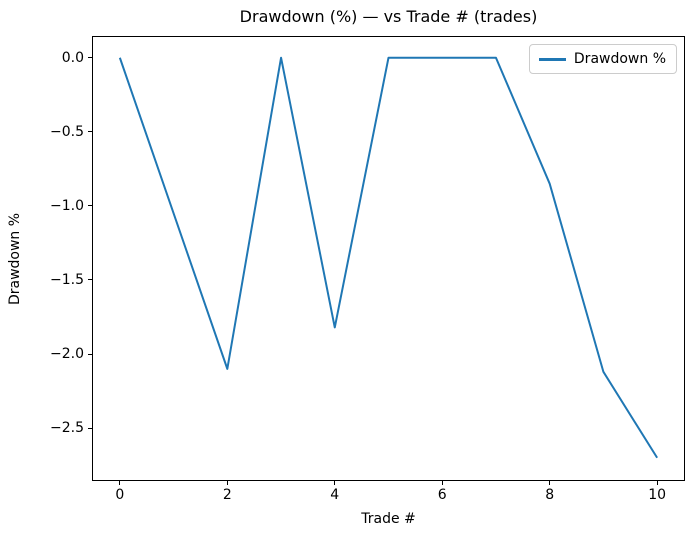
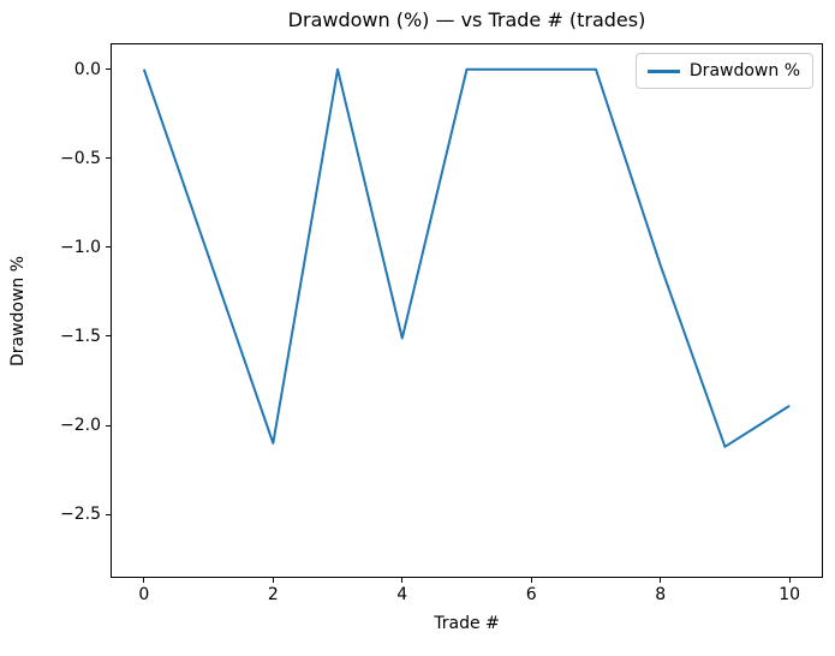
4: -1.82 -> -1.51
8: -0.85 -> -1.10
10: -2.70 -> -1.89
